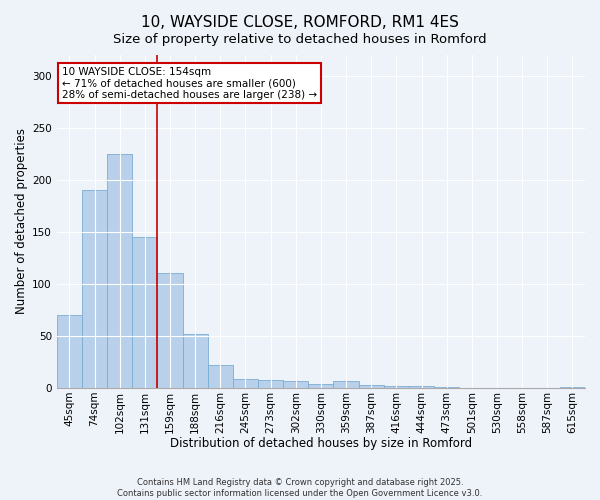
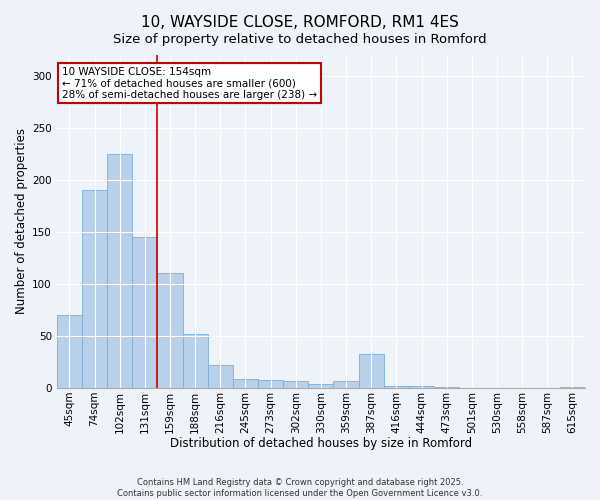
387sqm: 3 -> 33
